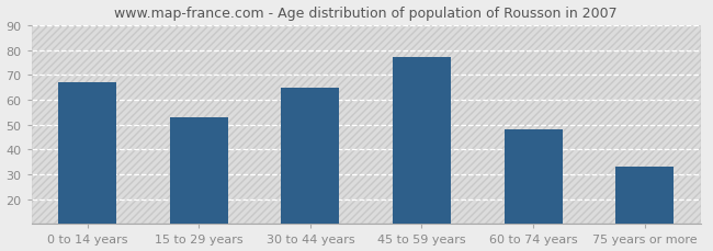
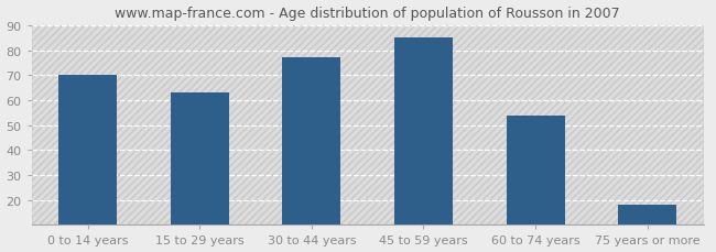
0 to 14 years: 67 -> 70
15 to 29 years: 53 -> 63
30 to 44 years: 65 -> 77
45 to 59 years: 77 -> 85
60 to 74 years: 48 -> 54
75 years or more: 33 -> 18
